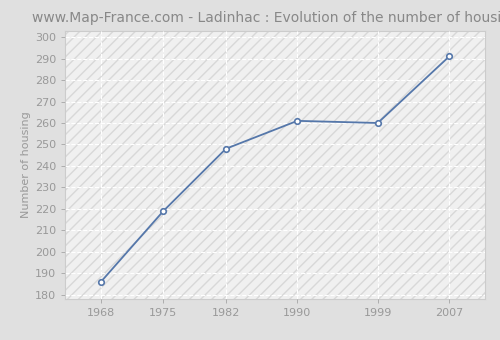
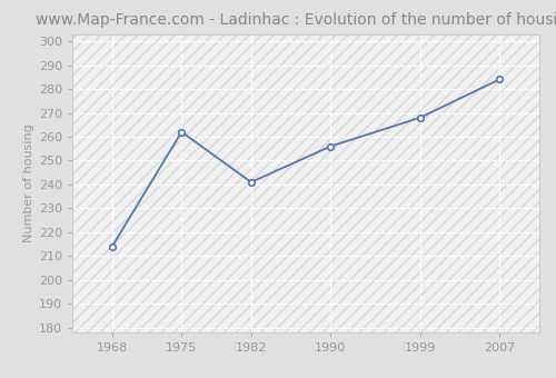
1968: 186 -> 214
1975: 219 -> 262
1982: 248 -> 241
1990: 261 -> 256
1999: 260 -> 268
2007: 291 -> 284
